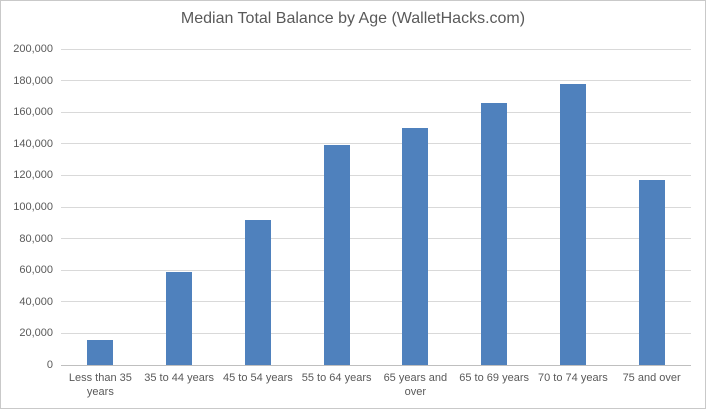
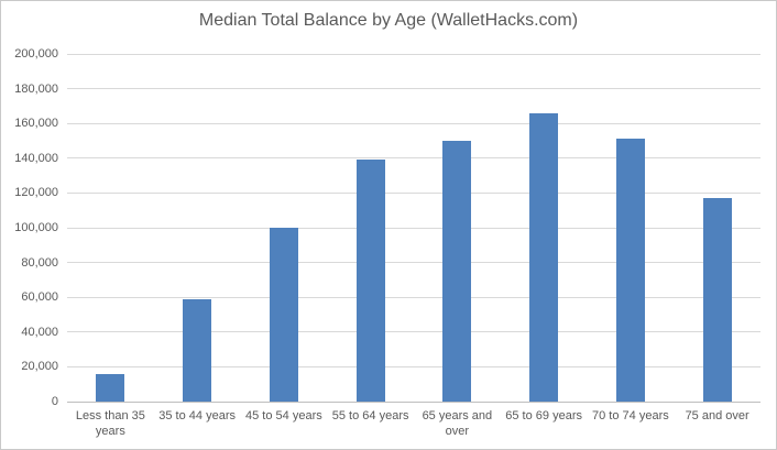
45 to 54 years: 92000 -> 100000
70 to 74 years: 178000 -> 151000
